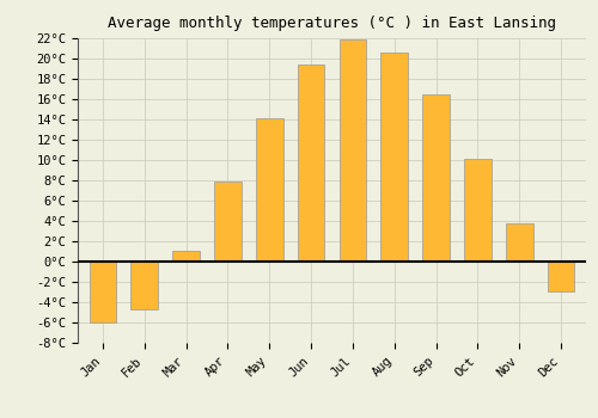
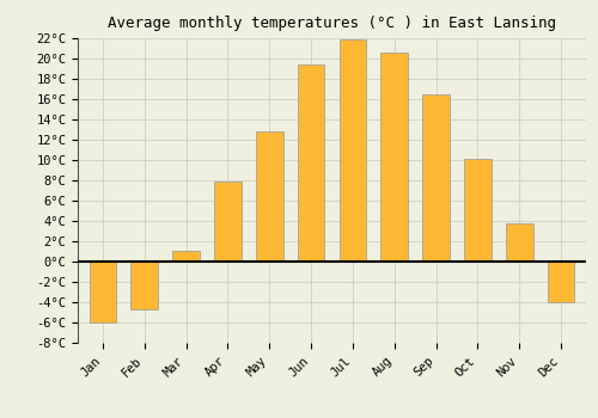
May: 14.1°C -> 12.8°C
Dec: -3.0°C -> -4.0°C
